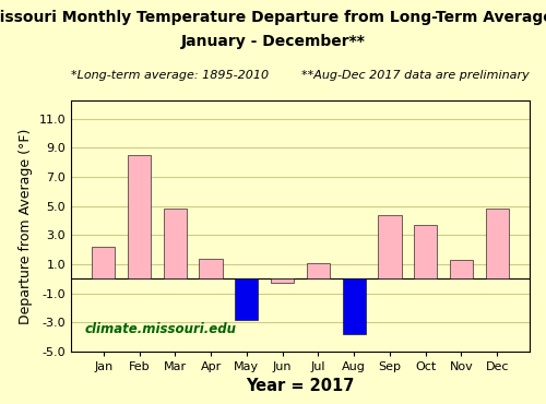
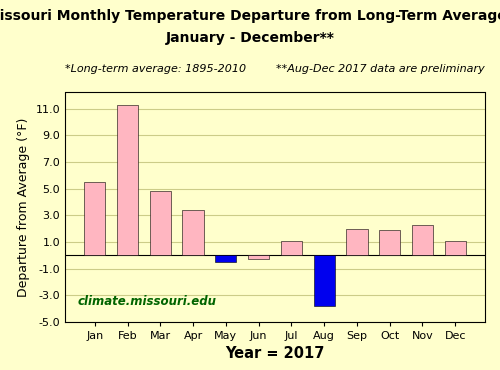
Jan: 2.2 -> 5.5
Feb: 8.5 -> 11.3
Apr: 1.4 -> 3.4
May: -2.8 -> -0.5
Sep: 4.4 -> 2.0
Oct: 3.7 -> 1.9
Nov: 1.3 -> 2.3
Dec: 4.8 -> 1.1
